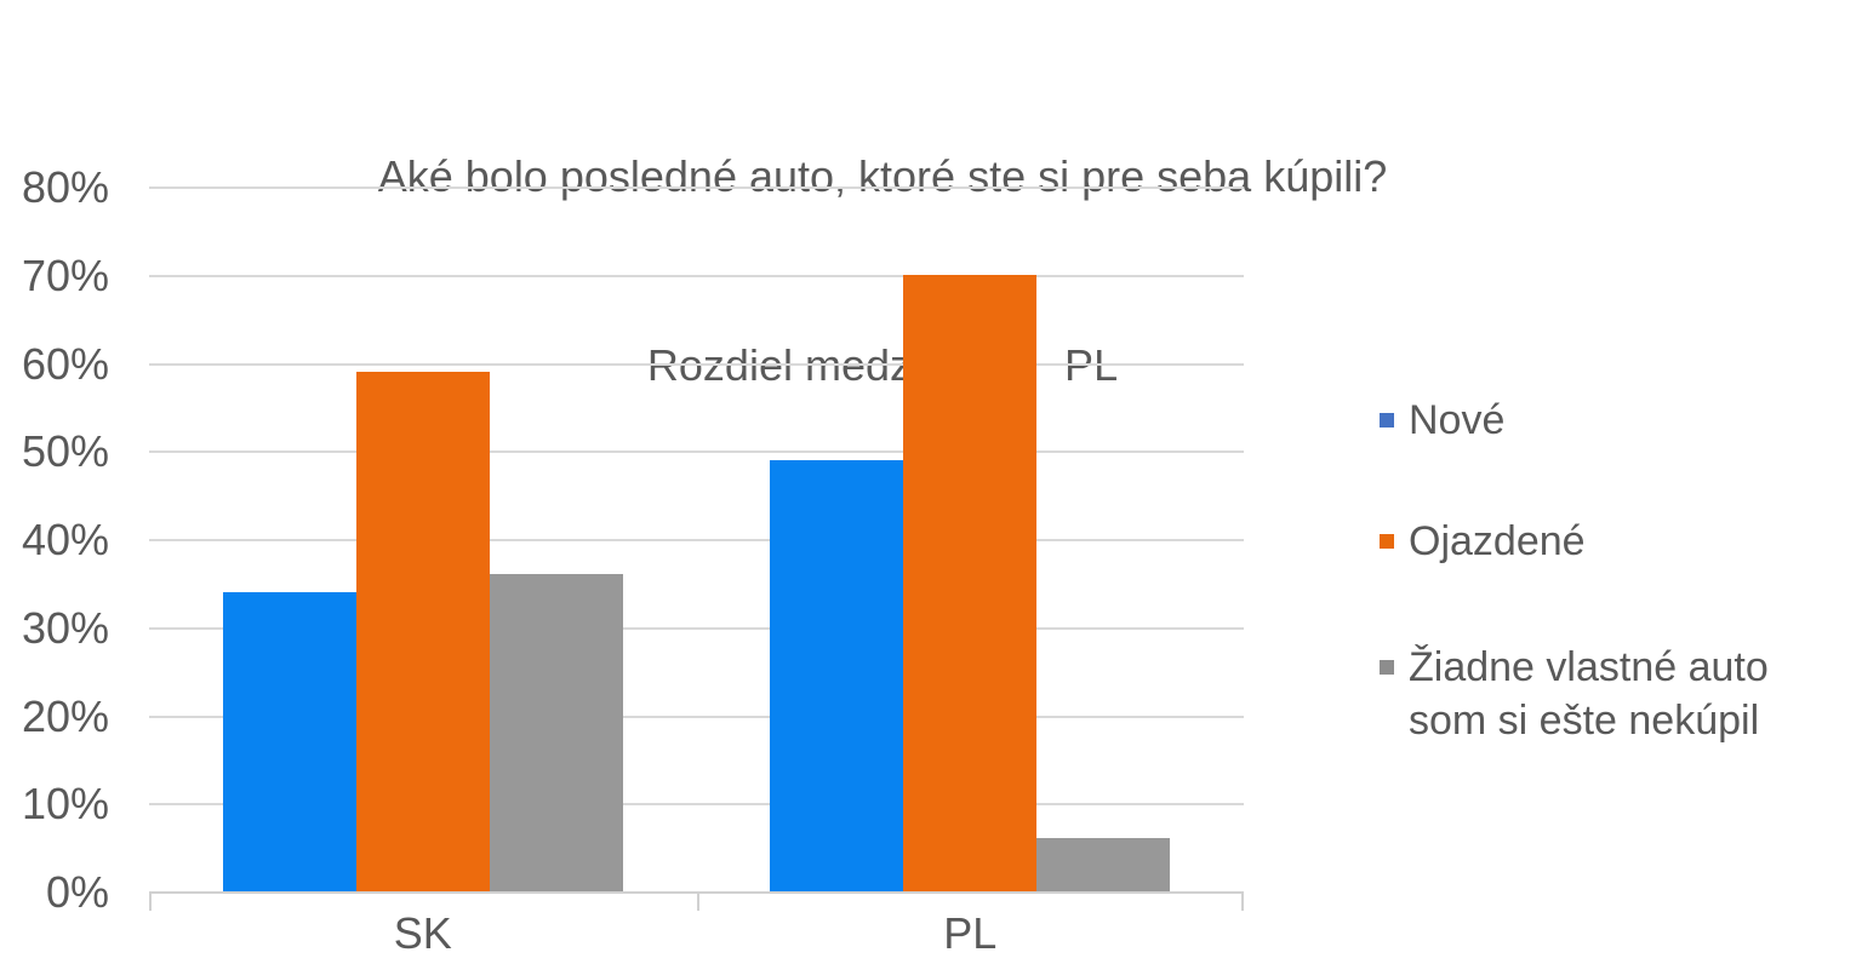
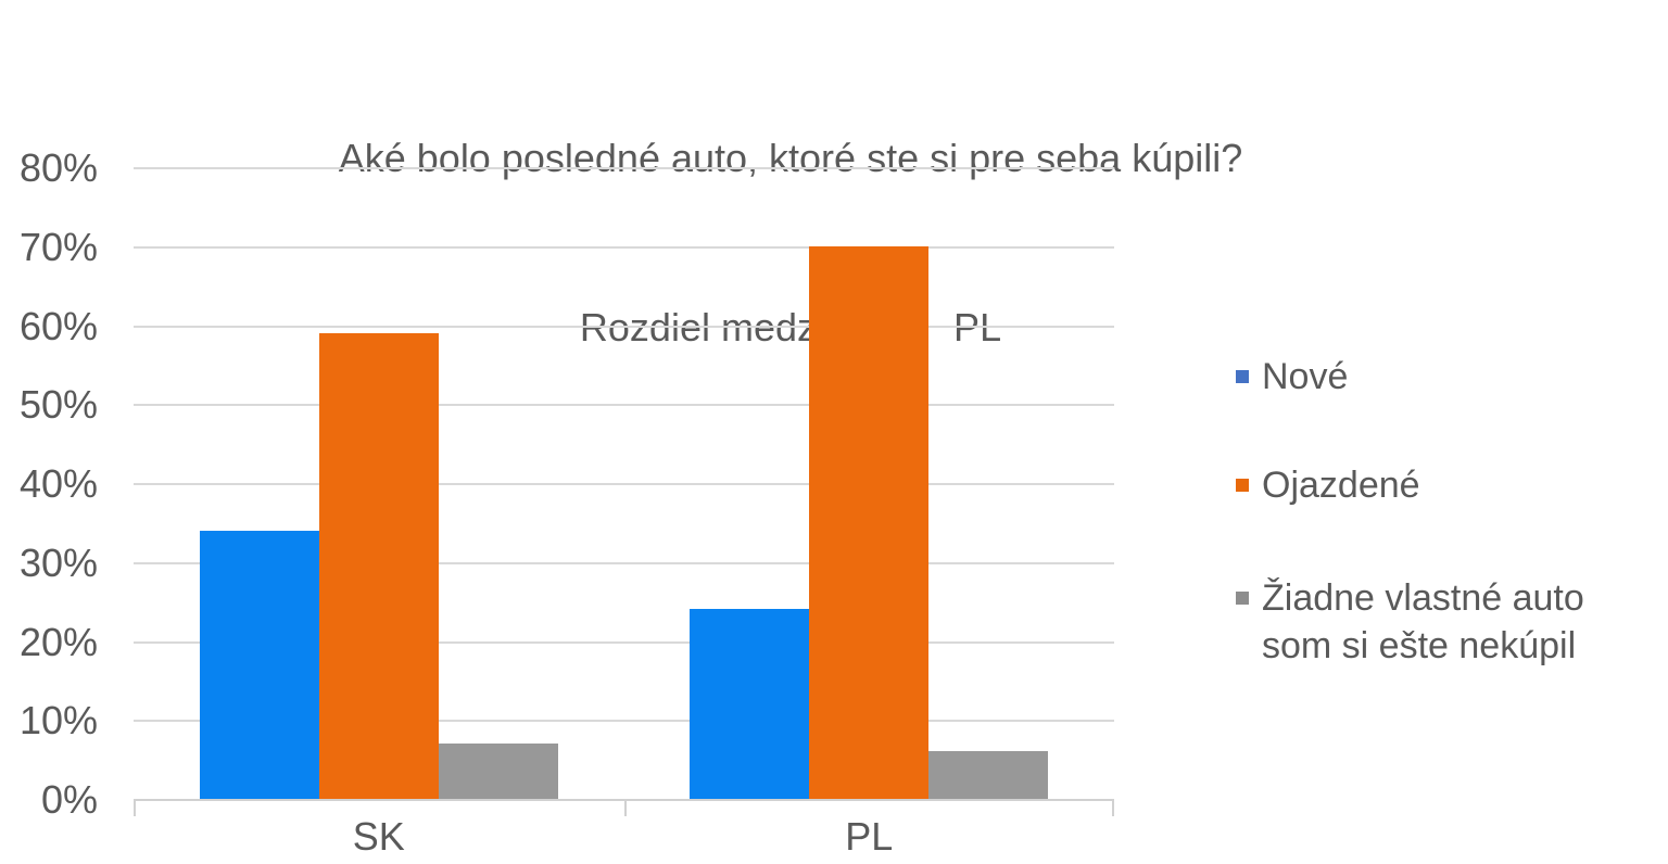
Žiadne vlastné auto som si ešte nekúpil/SK: 36% -> 7%
Nové/PL: 49% -> 24%
